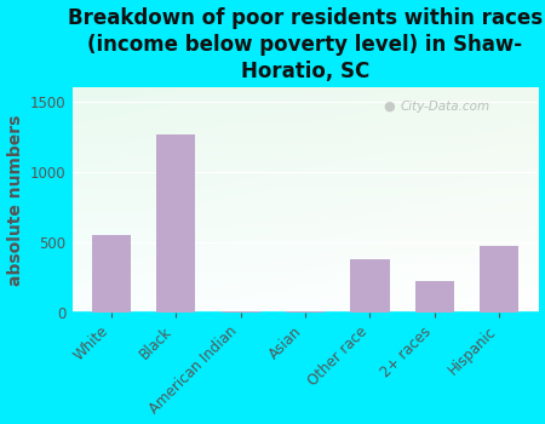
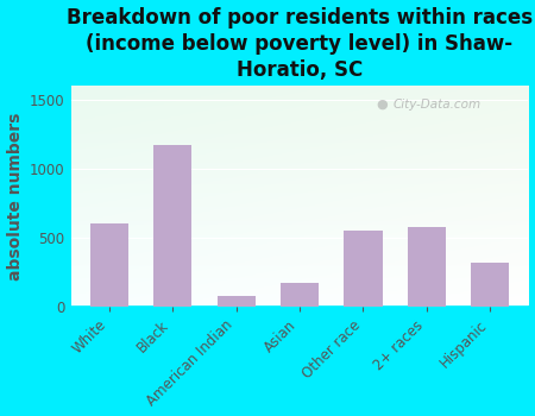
White: 550 -> 600
Black: 1270 -> 1170
American Indian: 0 -> 80
Asian: 0 -> 170
Other race: 380 -> 550
2+ races: 220 -> 580
Hispanic: 470 -> 320
